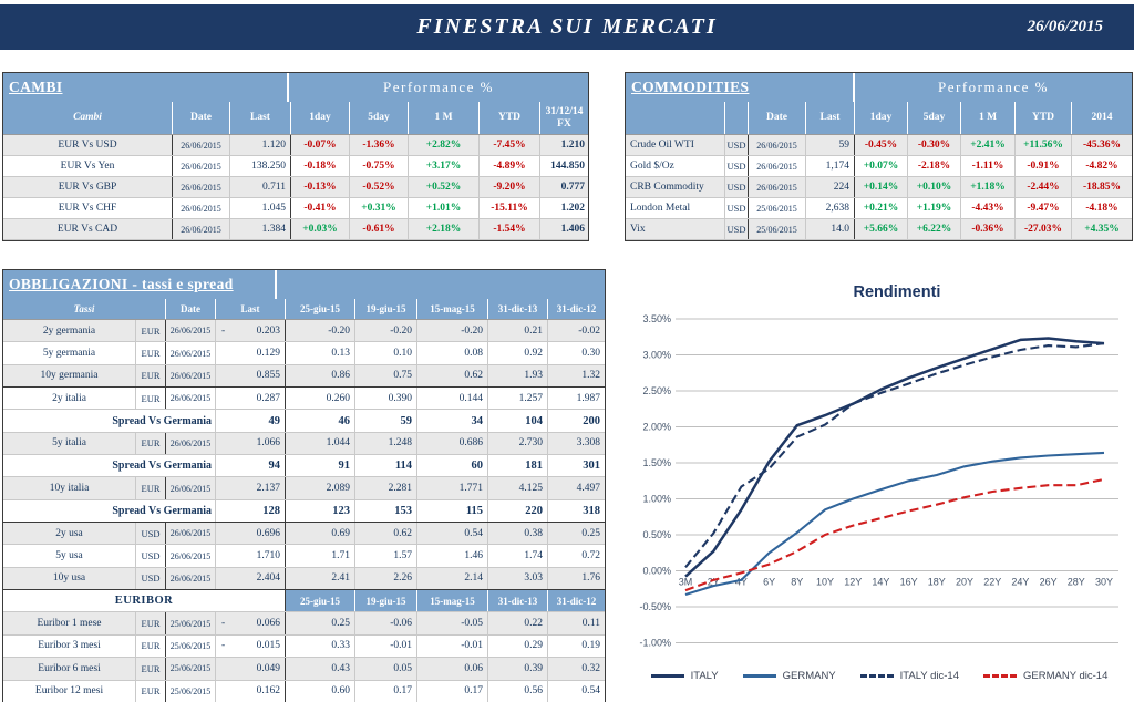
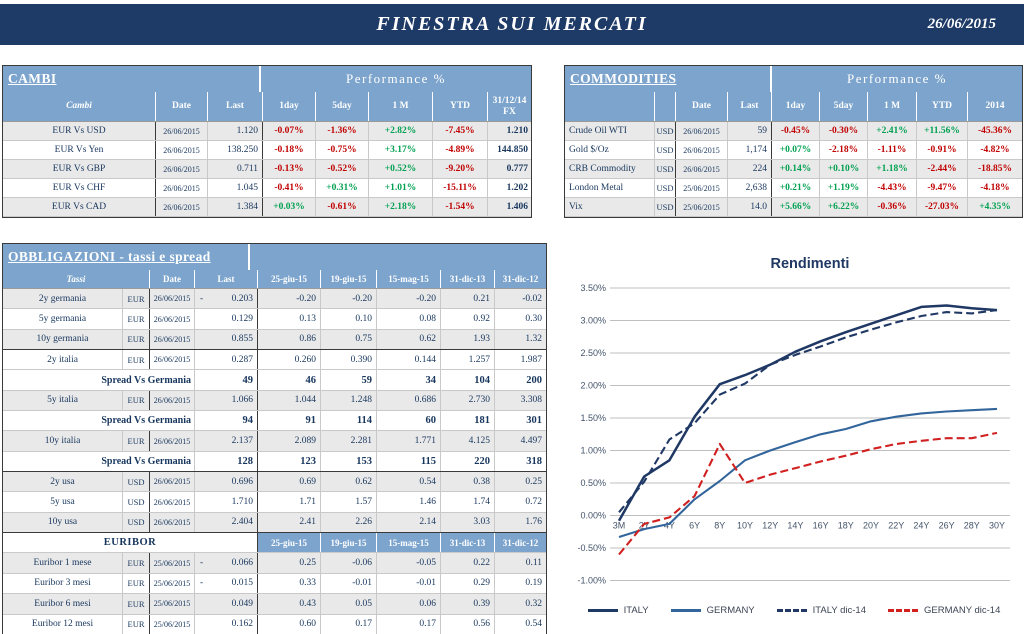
GERMANY dic-14/3M: -0.3% -> -0.6%
ITALY/2Y: 0.3% -> 0.6%
GERMANY dic-14/6Y: 0.1% -> 0.3%
GERMANY dic-14/8Y: 0.3% -> 1.1%
